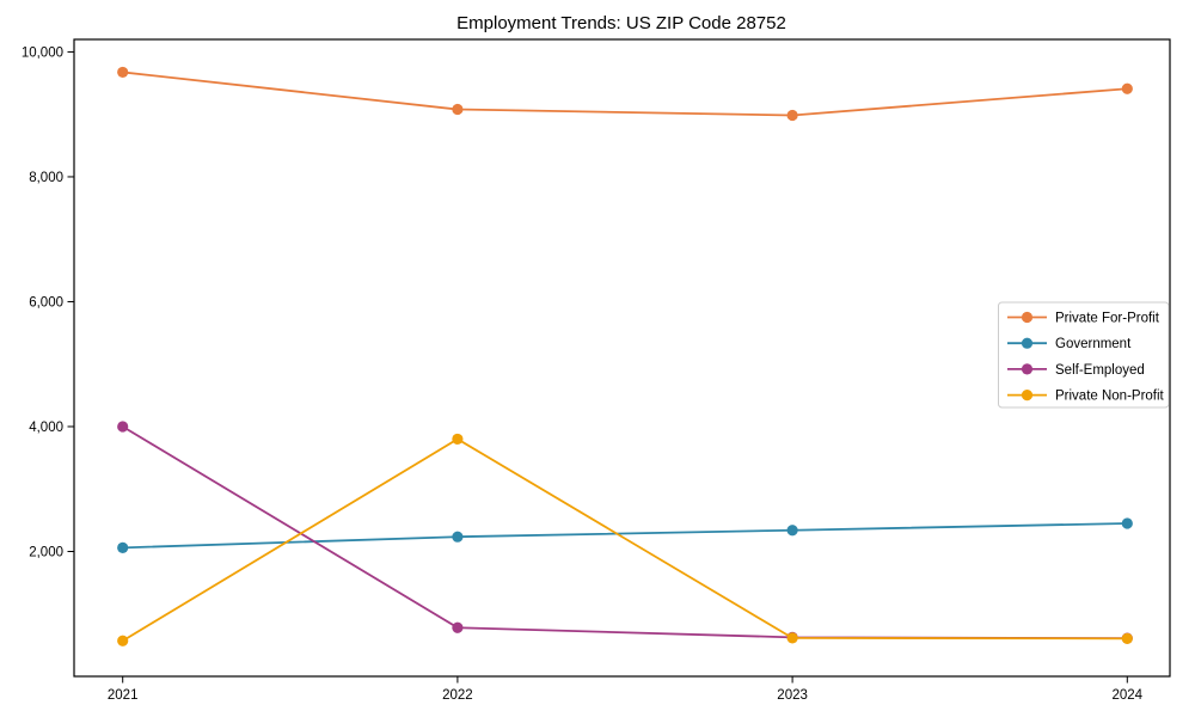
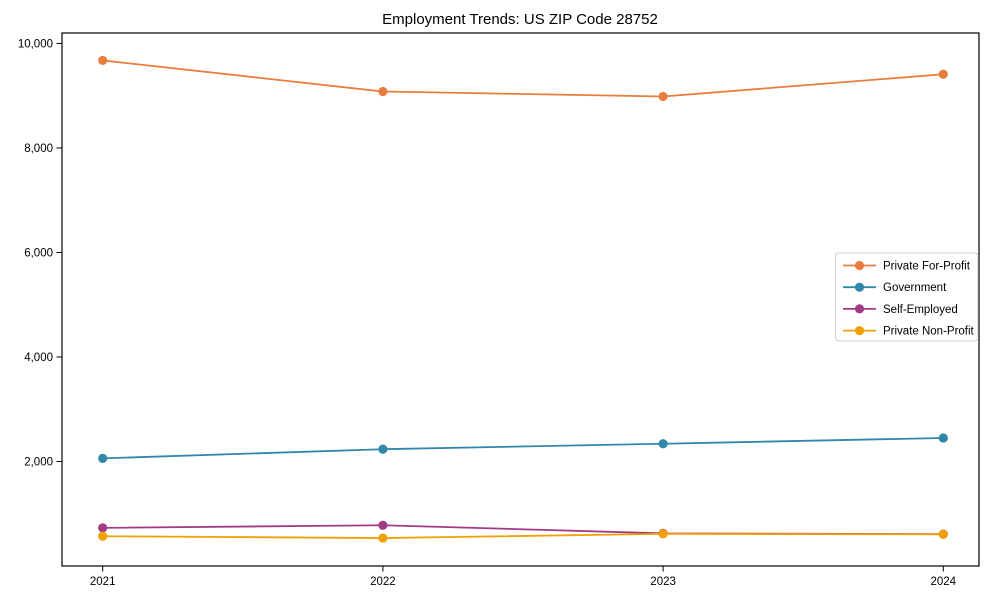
Self-Employed/2021: 4000 -> 700
Private Non-Profit/2022: 3800 -> 500
